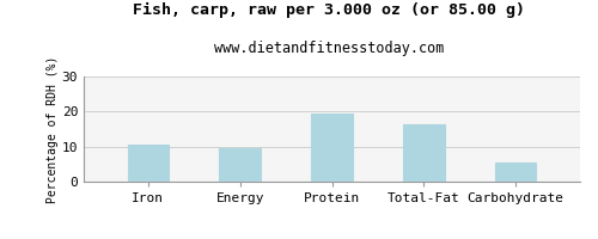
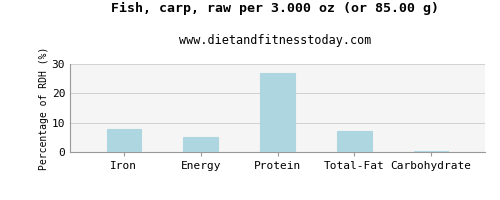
Iron: 10.5 -> 8.0
Energy: 9.5 -> 5.2
Protein: 19.5 -> 27.0
Total-Fat: 16.5 -> 7.0
Carbohydrate: 5.5 -> 0.2
